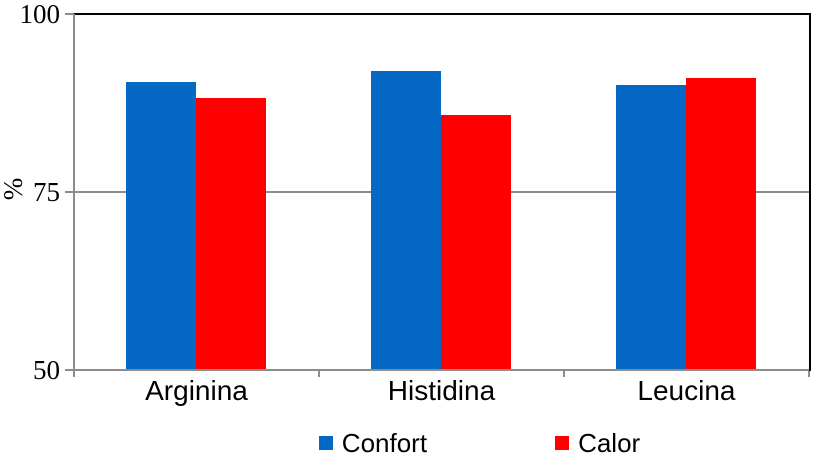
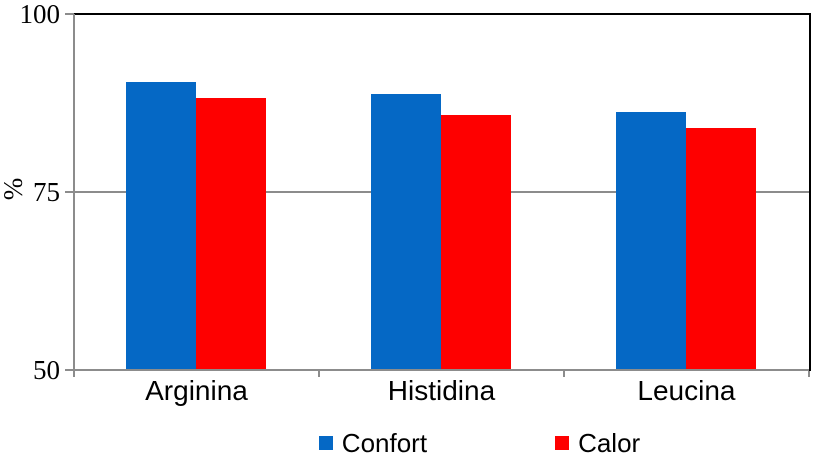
Confort/Histidina: 92 -> 89
Confort/Leucina: 90 -> 86
Calor/Leucina: 91 -> 84
